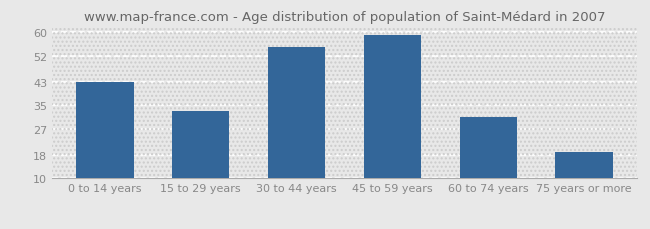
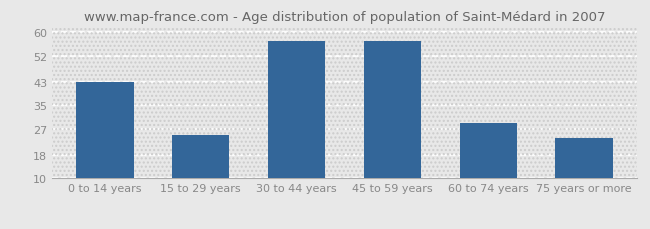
15 to 29 years: 33 -> 25
30 to 44 years: 55 -> 57
45 to 59 years: 59 -> 57
60 to 74 years: 31 -> 29
75 years or more: 19 -> 24
